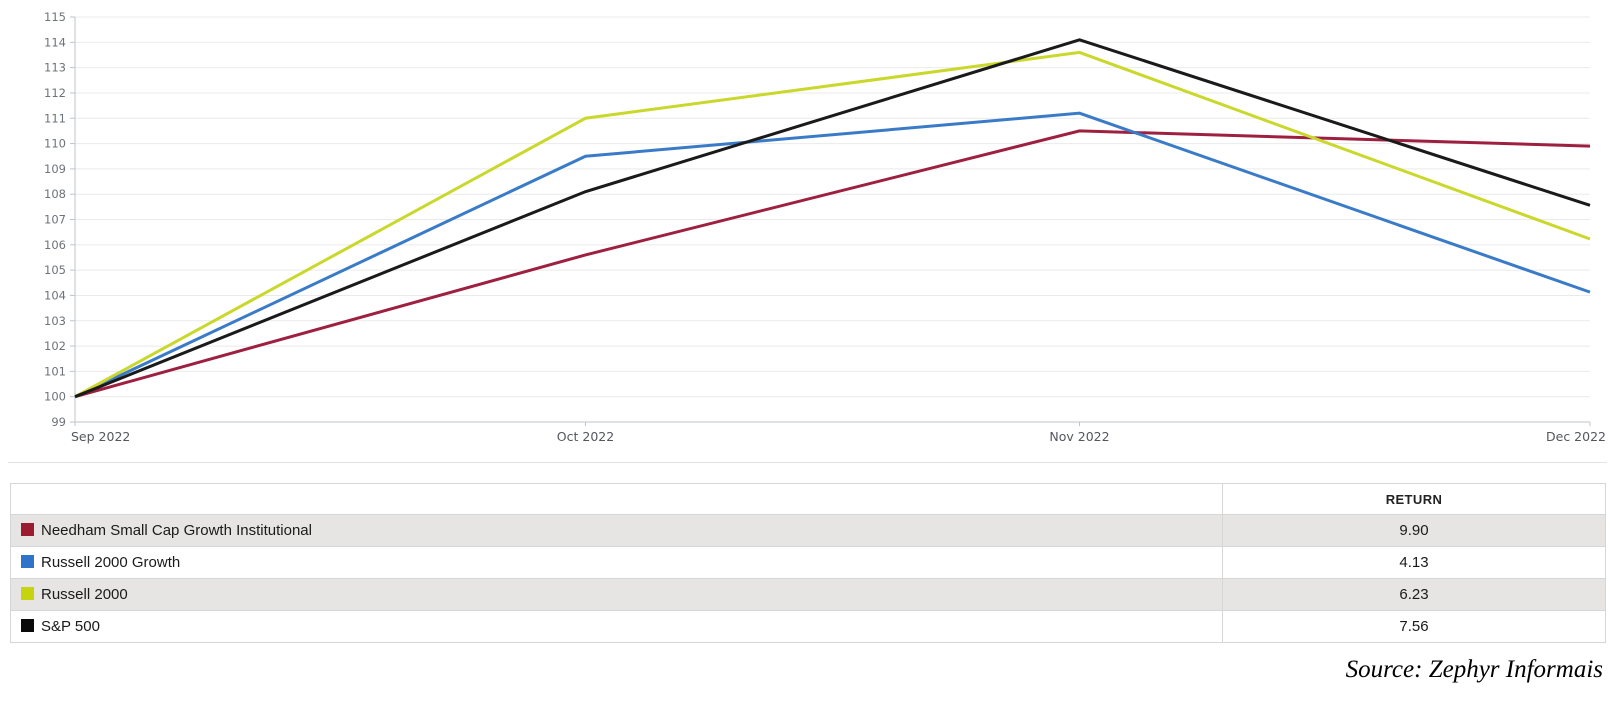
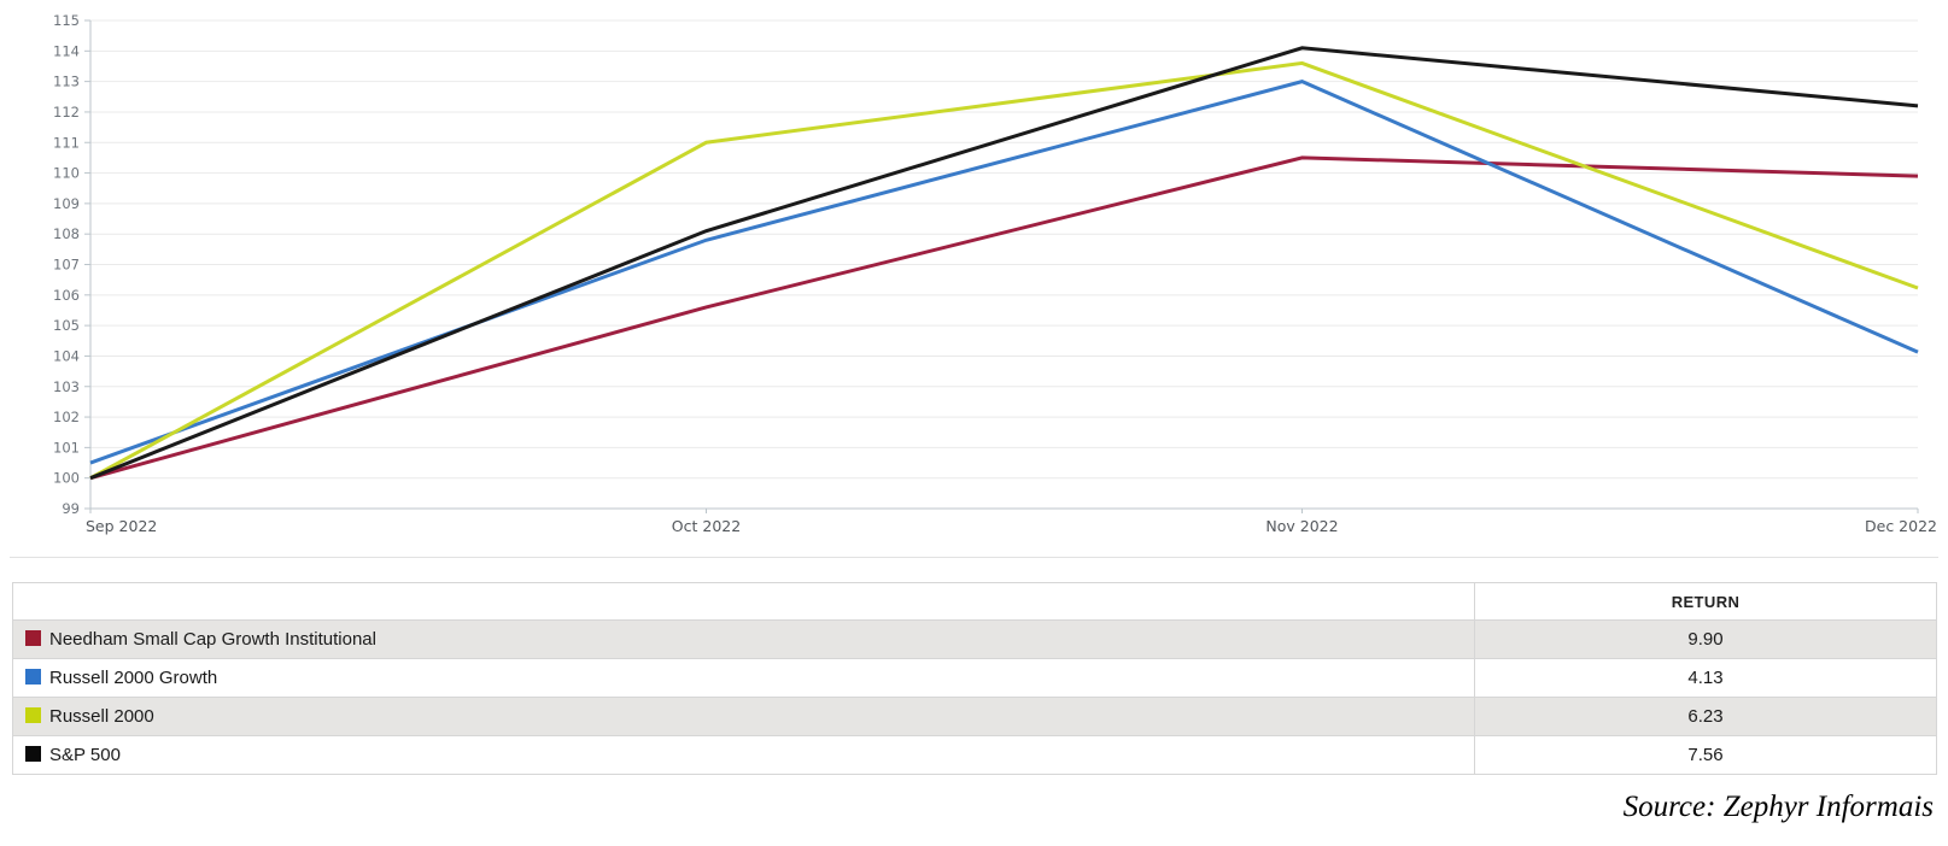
Russell 2000 Growth/Sep 2022: 100.0 -> 100.5
Russell 2000 Growth/Oct 2022: 109.5 -> 107.8
Russell 2000 Growth/Nov 2022: 111.2 -> 113.0
S&P 500/Dec 2022: 107.6 -> 112.2
